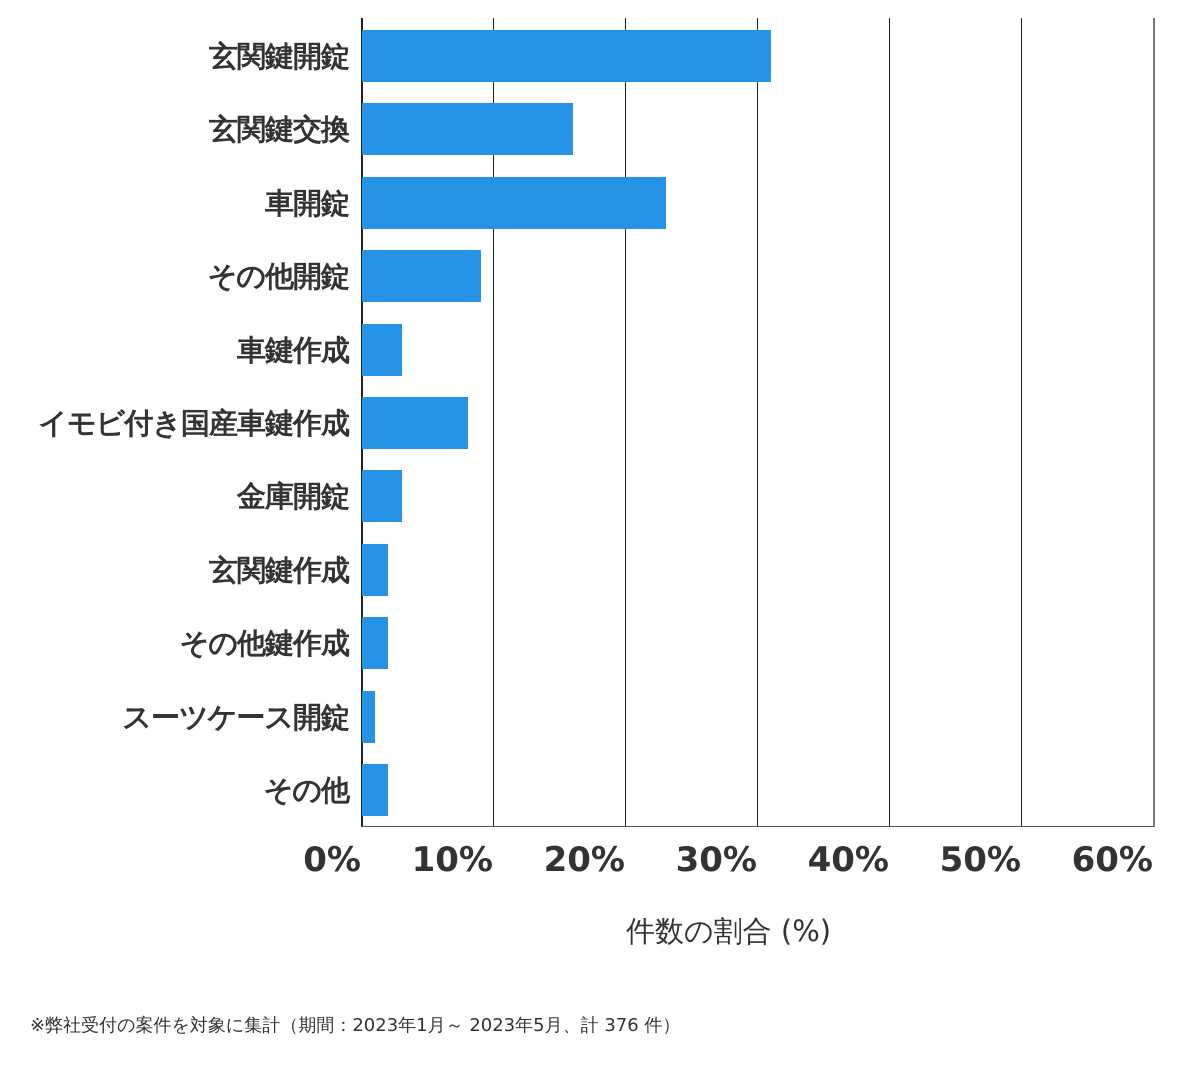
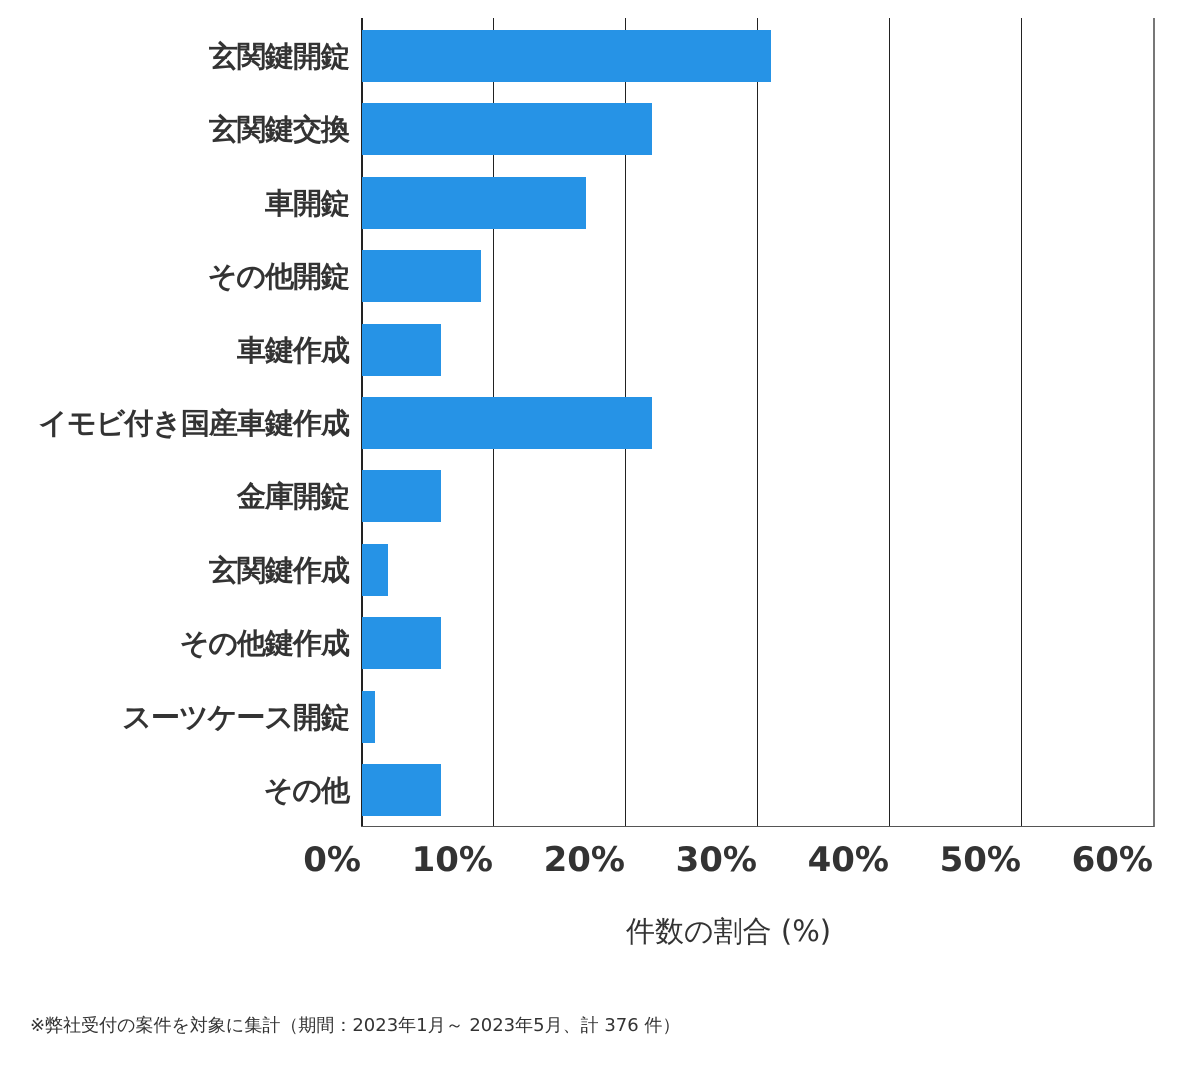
玄関鍵交換: 16% -> 22%
車開錠: 23% -> 17%
車鍵作成: 3% -> 6%
イモビ付き国産車鍵作成: 8% -> 22%
金庫開錠: 3% -> 6%
その他鍵作成: 2% -> 6%
その他: 2% -> 6%
